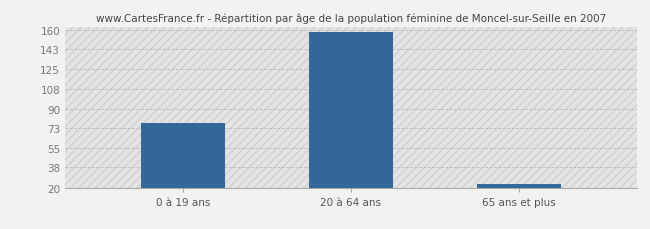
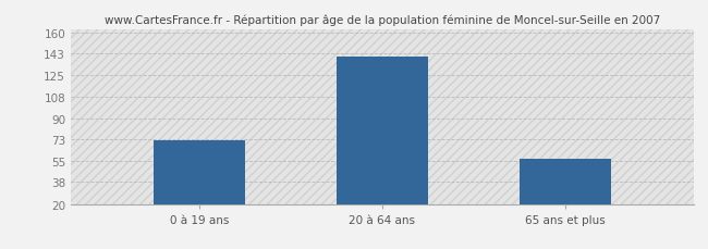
0 à 19 ans: 77 -> 72
20 à 64 ans: 158 -> 140
65 ans et plus: 23 -> 57
